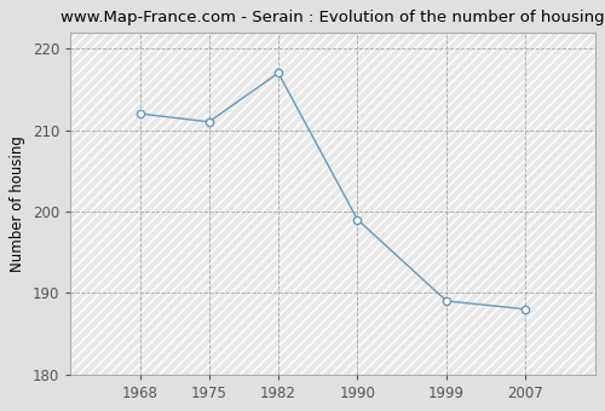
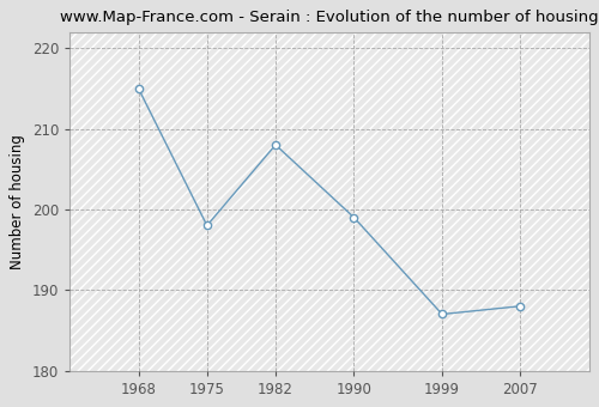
1968: 212 -> 215
1975: 211 -> 198
1982: 217 -> 208
1999: 189 -> 187
